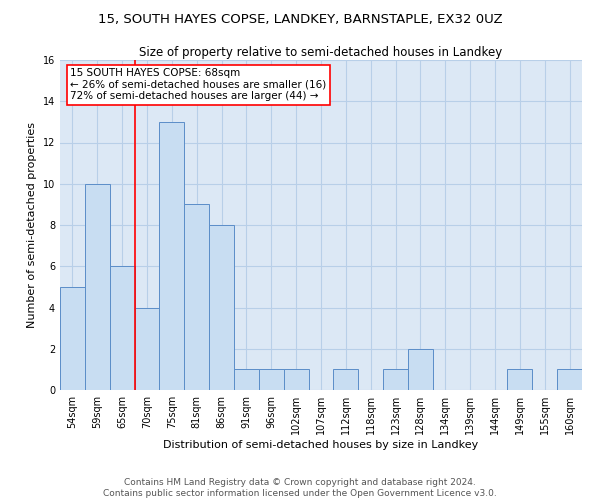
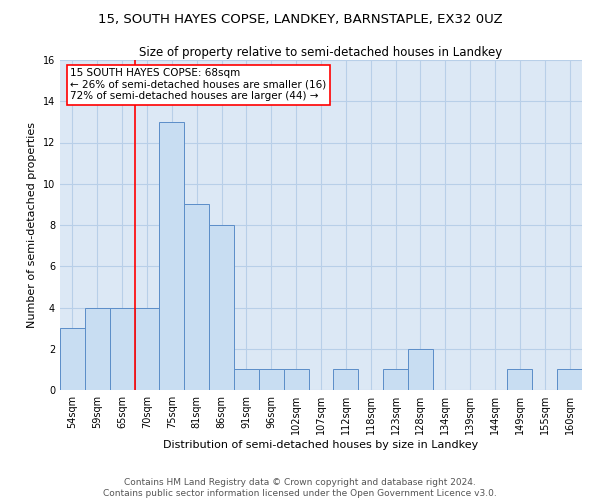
54sqm: 5 -> 3
59sqm: 10 -> 4
65sqm: 6 -> 4
